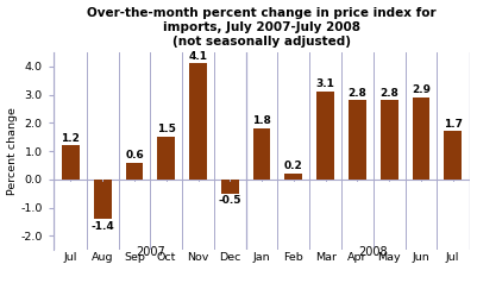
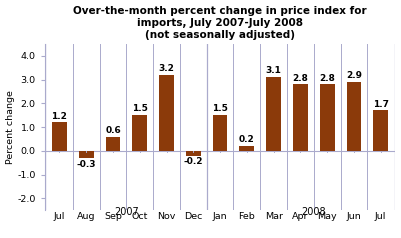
Aug: -1.4 -> -0.3
Nov: 4.1 -> 3.2
Dec: -0.5 -> -0.2
Jan: 1.8 -> 1.5
